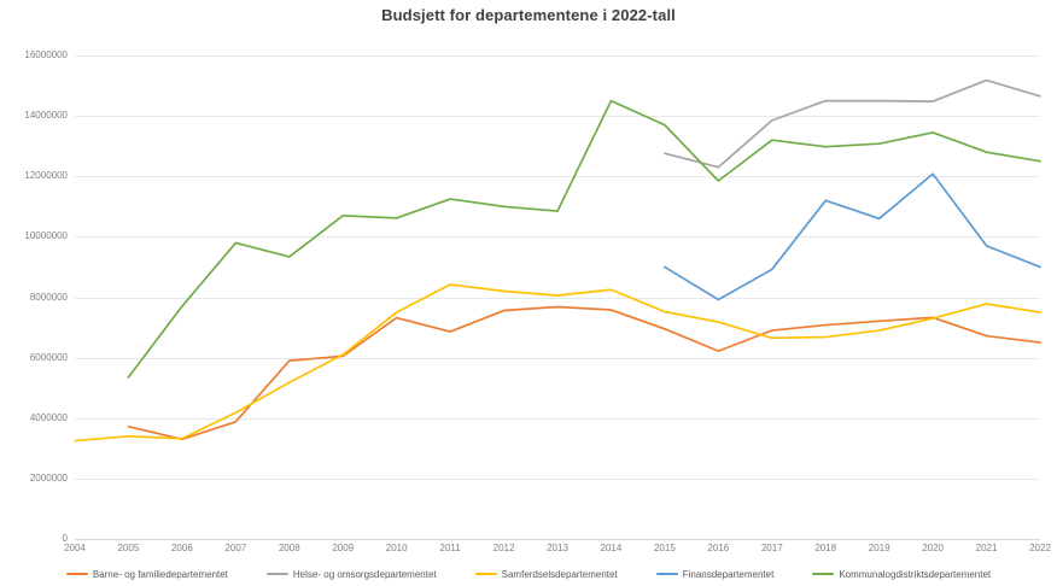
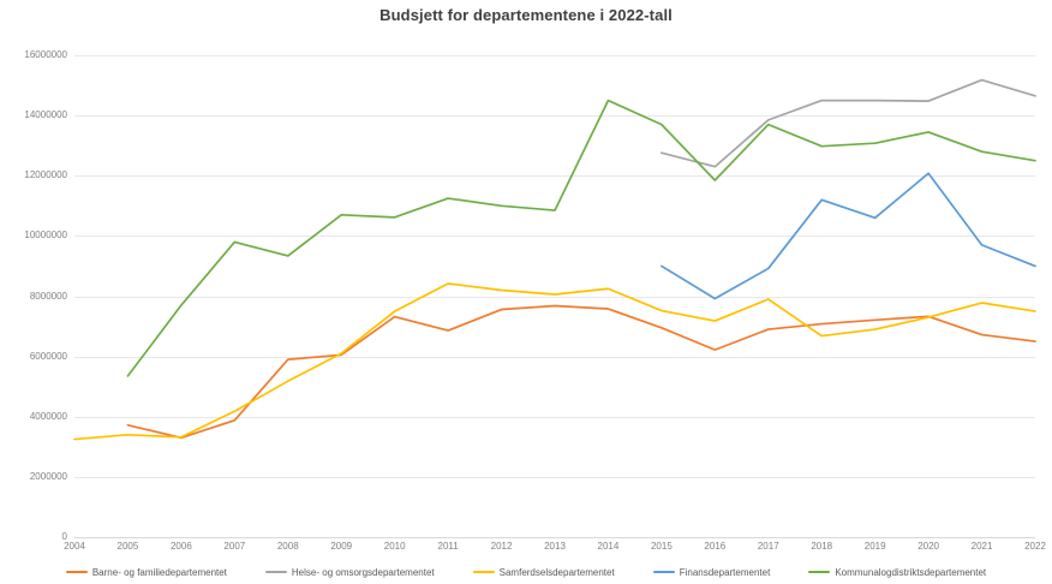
Samferdselsdepartementet/2017: 6600000 -> 7900000
Kommunalogdistriktsdepartementet/2017: 13200000 -> 13700000
